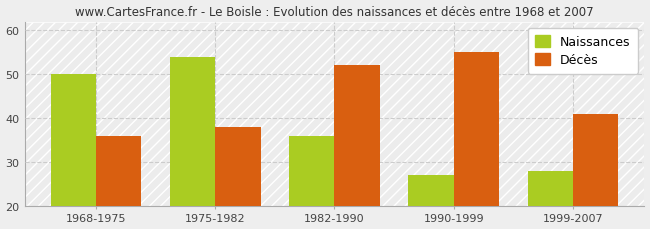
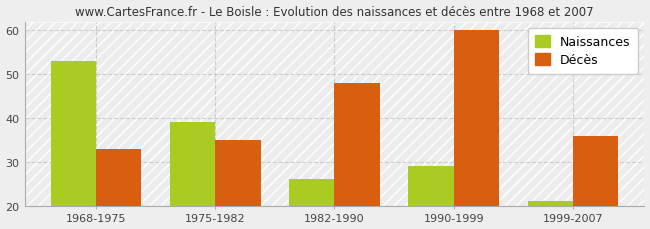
Naissances/1968-1975: 50 -> 53
Décès/1968-1975: 36 -> 33
Naissances/1975-1982: 54 -> 39
Décès/1975-1982: 38 -> 35
Naissances/1982-1990: 36 -> 26
Décès/1982-1990: 52 -> 48
Naissances/1990-1999: 27 -> 29
Décès/1990-1999: 55 -> 60
Naissances/1999-2007: 28 -> 21
Décès/1999-2007: 41 -> 36
